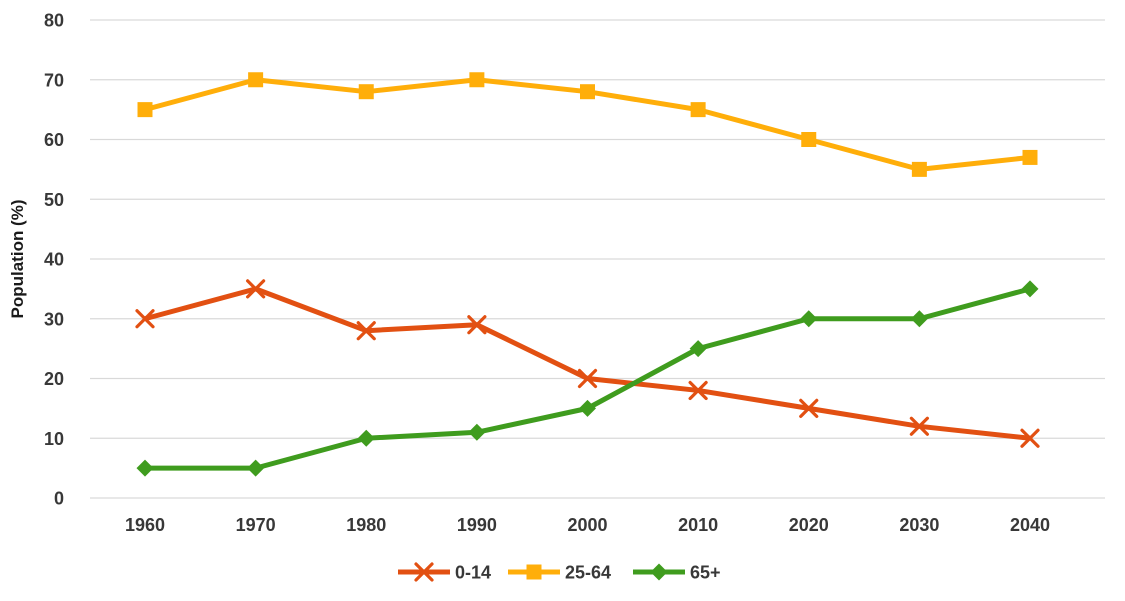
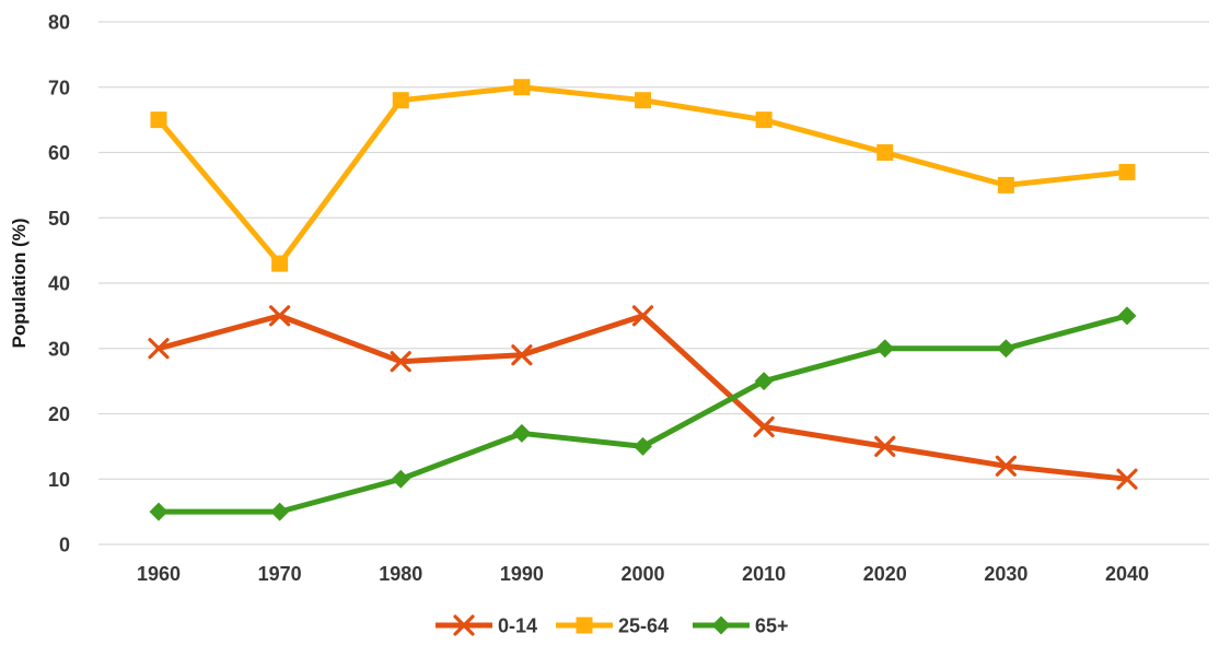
25-64/1970: 70 -> 43
65+/1990: 11 -> 17
0-14/2000: 20 -> 35
